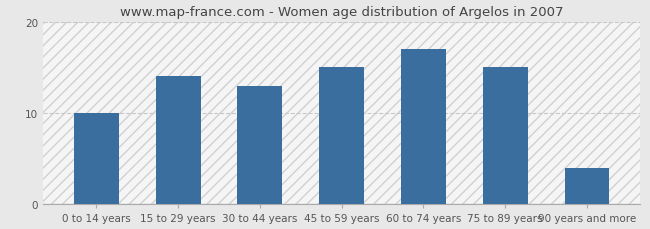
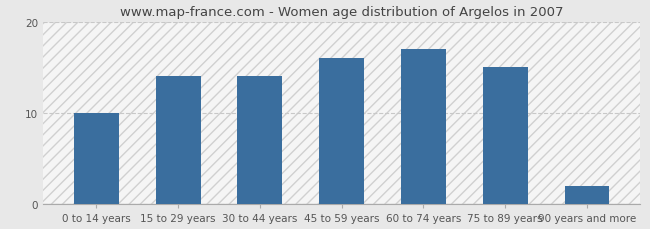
30 to 44 years: 13 -> 14
45 to 59 years: 15 -> 16
90 years and more: 4 -> 2
